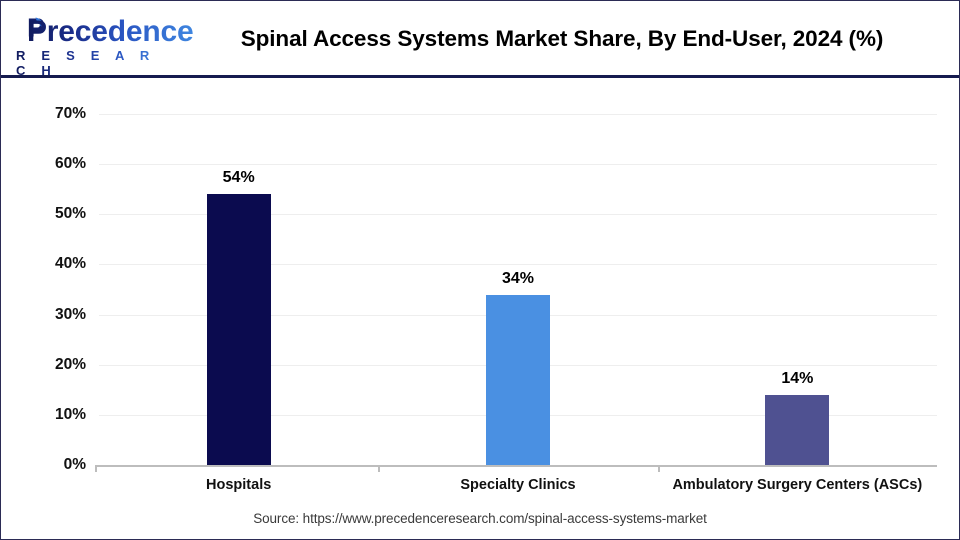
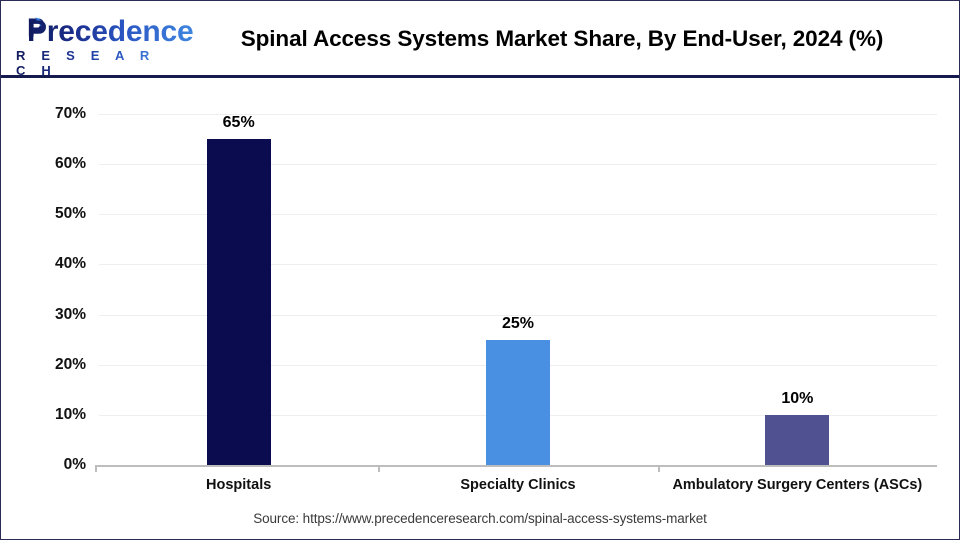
Hospitals: 54% -> 65%
Specialty Clinics: 34% -> 25%
Ambulatory Surgery Centers (ASCs): 14% -> 10%
